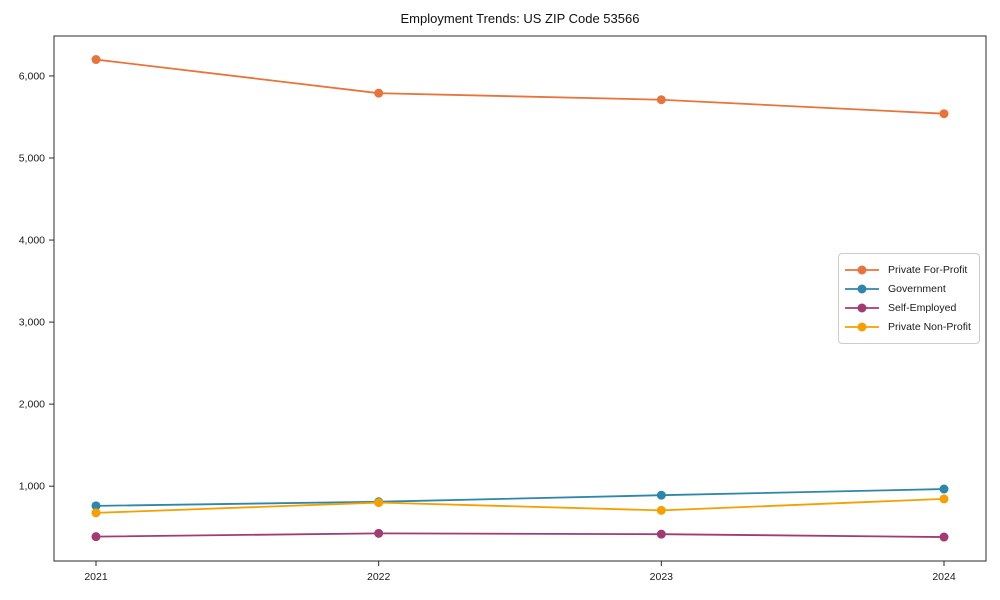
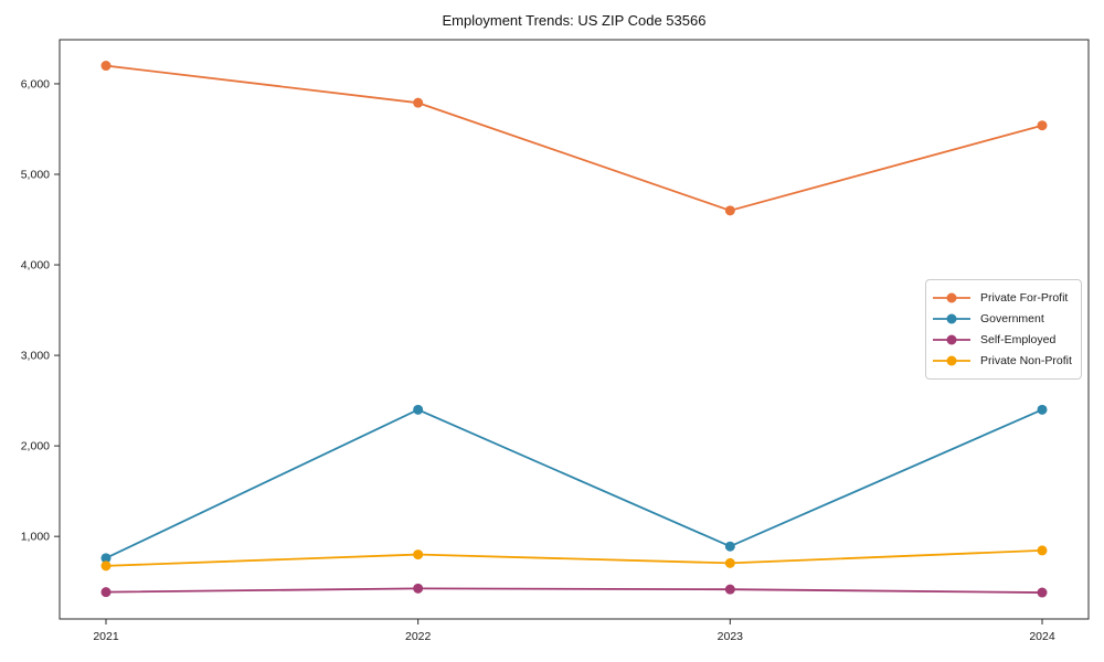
Government/2022: 800 -> 2400
Private For-Profit/2023: 5700 -> 4600
Government/2024: 1000 -> 2400
